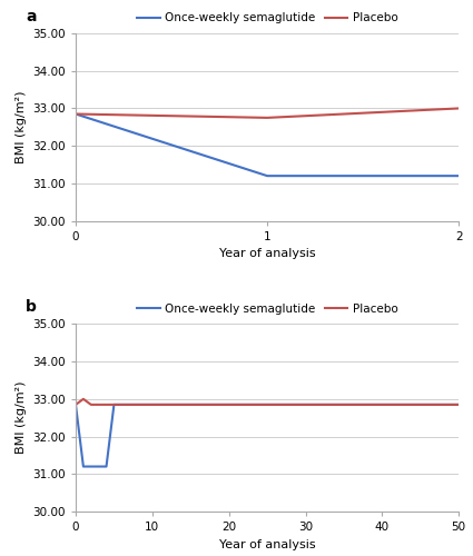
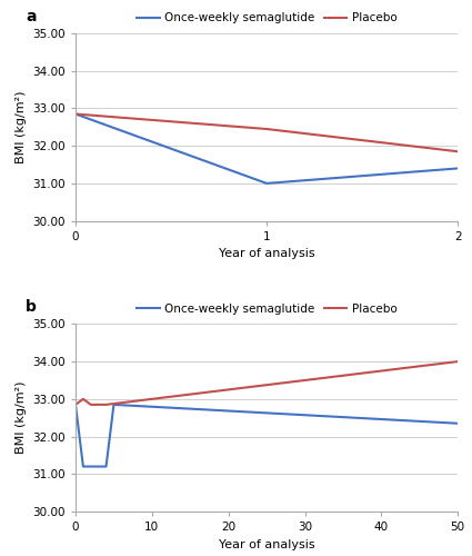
Once-weekly semaglutide/1: 31.20 -> 31.00
Placebo/1: 32.75 -> 32.45
Once-weekly semaglutide/2: 31.20 -> 31.40
Placebo/2: 33.00 -> 31.85
Once-weekly semaglutide/50: 32.85 -> 32.35
Placebo/50: 32.85 -> 34.00
